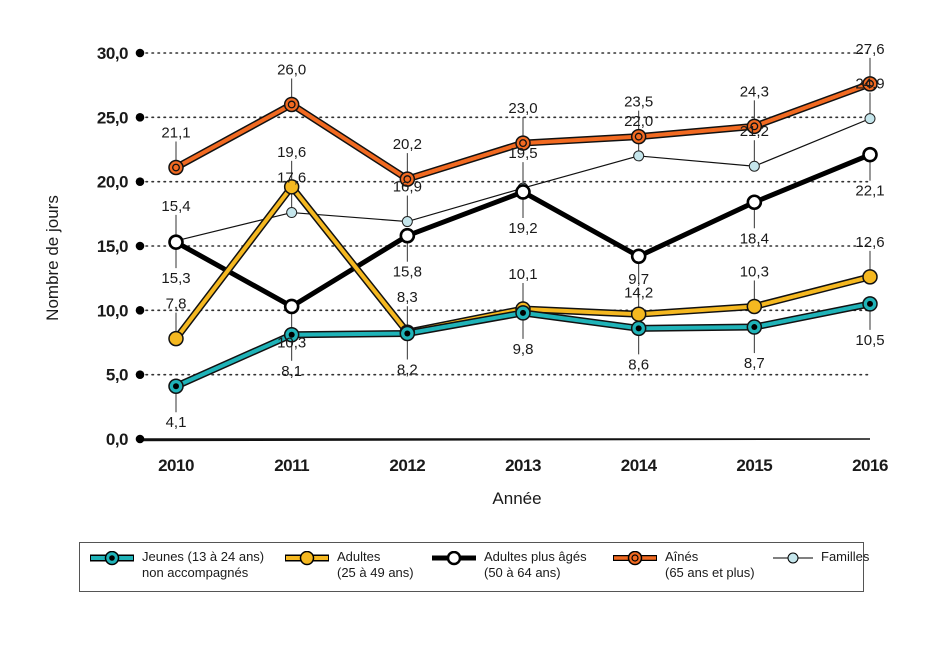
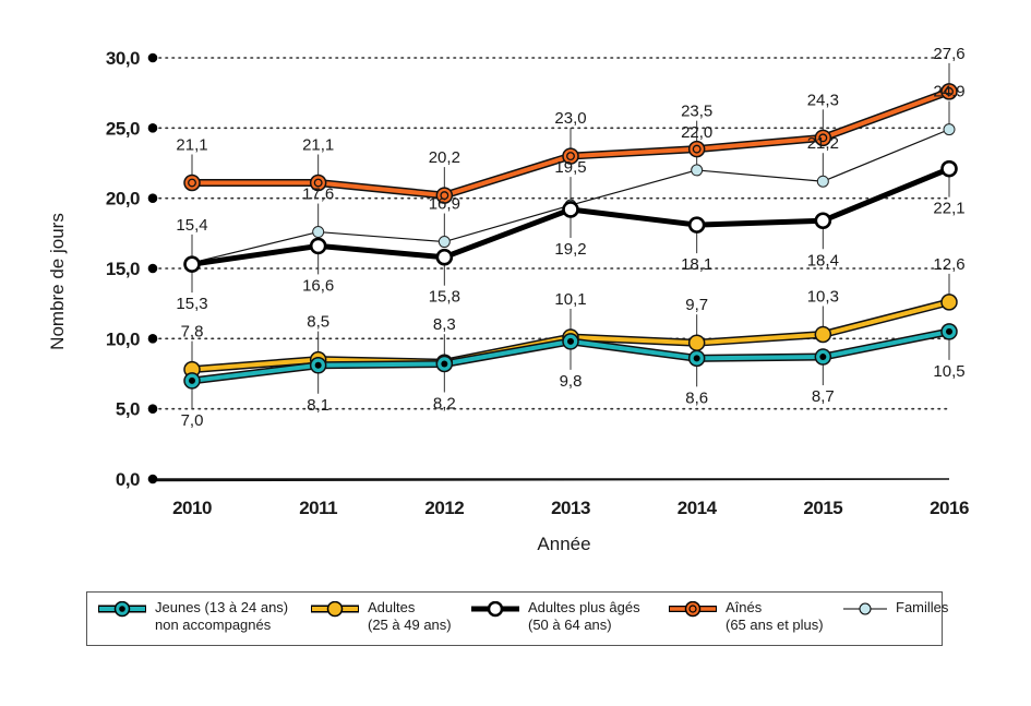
Jeunes (13 à 24 ans) non accompagnés/2010: 4,1 -> 7,0
Adultes (25 à 49 ans)/2011: 19,6 -> 8,5
Adultes plus âgés (50 à 64 ans)/2011: 10,3 -> 16,6
Aînés (65 ans et plus)/2011: 26,0 -> 21,1
Adultes plus âgés (50 à 64 ans)/2014: 14,2 -> 18,1
